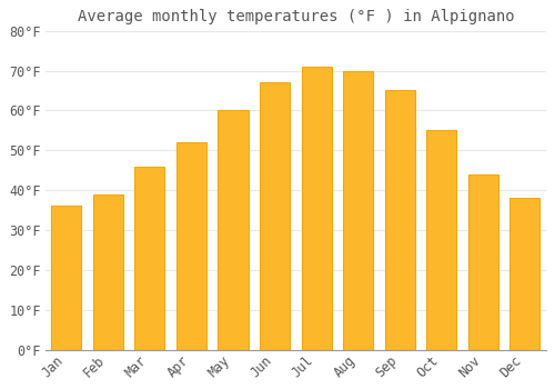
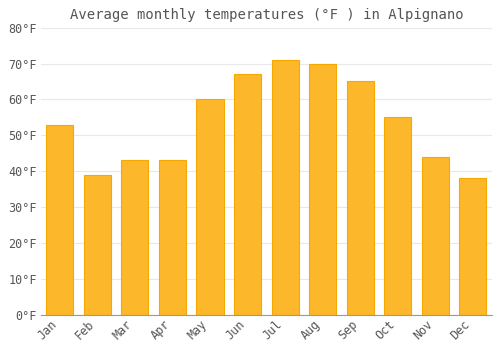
Jan: 36°F -> 53°F
Mar: 46°F -> 43°F
Apr: 52°F -> 43°F
